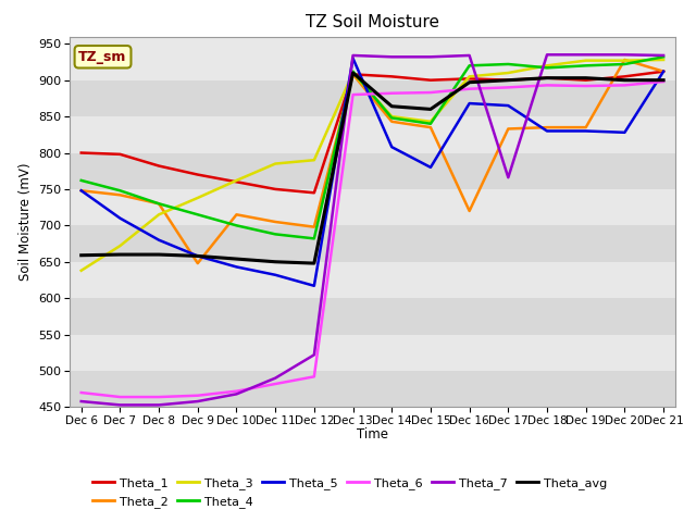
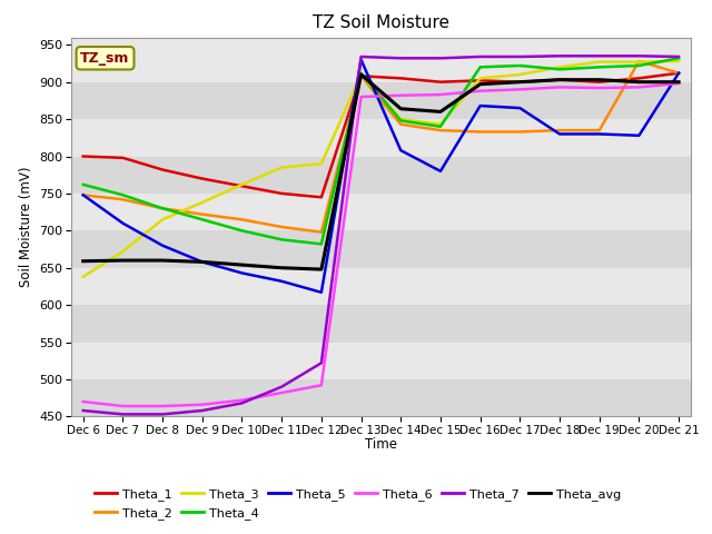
Theta_2/Dec 9: 648 -> 722
Theta_2/Dec 16: 720 -> 833
Theta_7/Dec 17: 766 -> 934
